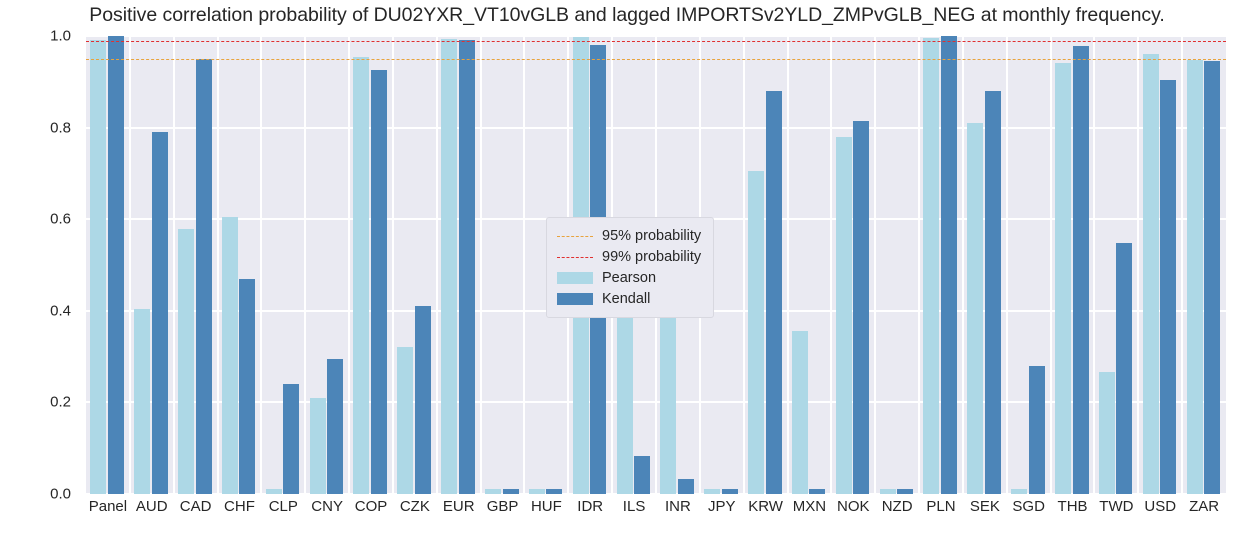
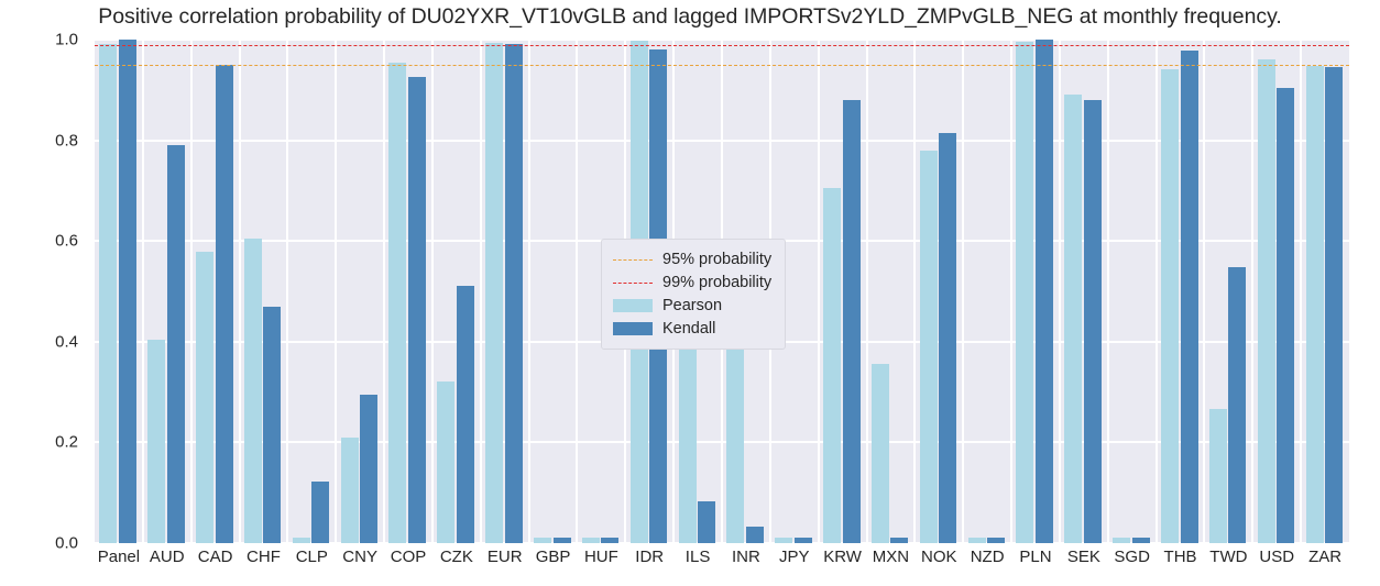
Kendall/CLP: 0.24 -> 0.12
Kendall/CZK: 0.41 -> 0.51
Pearson/SEK: 0.81 -> 0.89
Kendall/SGD: 0.28 -> 0.01
